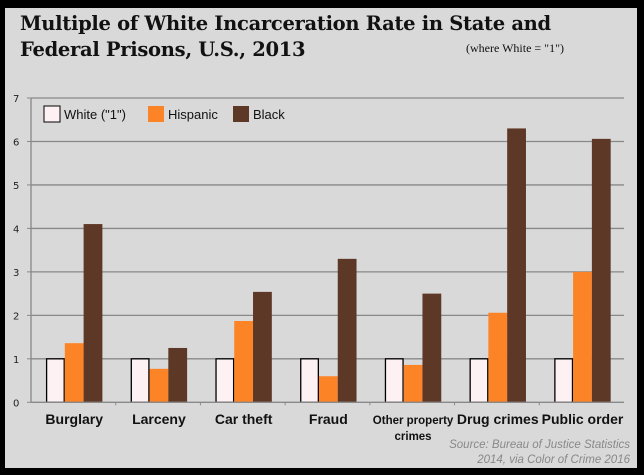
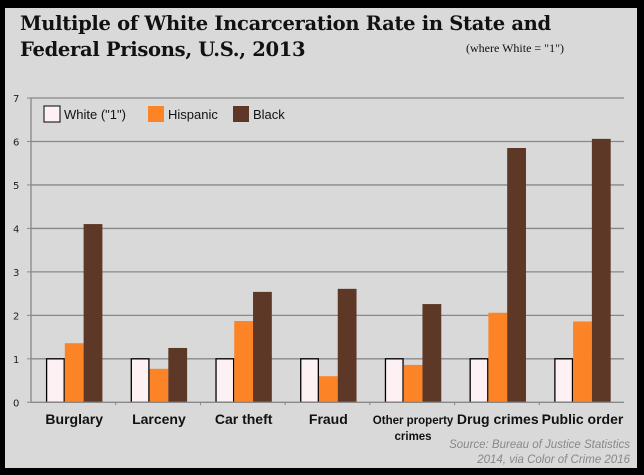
Black/Fraud: 3.3 -> 2.6
Black/Other property crimes: 2.5 -> 2.3
Black/Drug crimes: 6.3 -> 5.8
Hispanic/Public order: 3.0 -> 1.9
